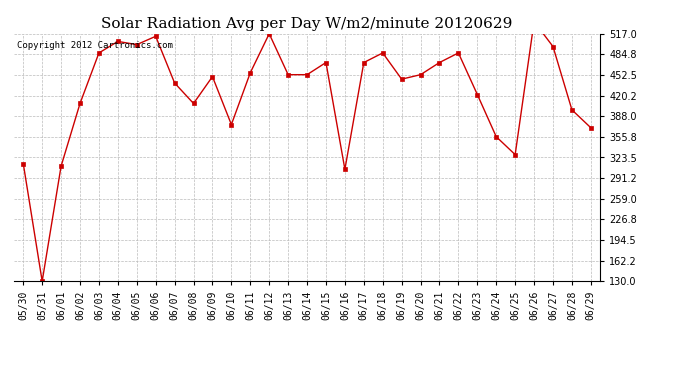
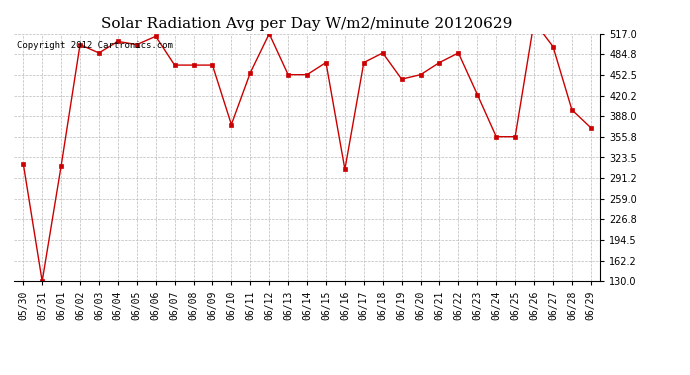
06/02: 408 -> 500
06/07: 440 -> 468
06/08: 408 -> 468
06/09: 450 -> 468
06/25: 328 -> 356
